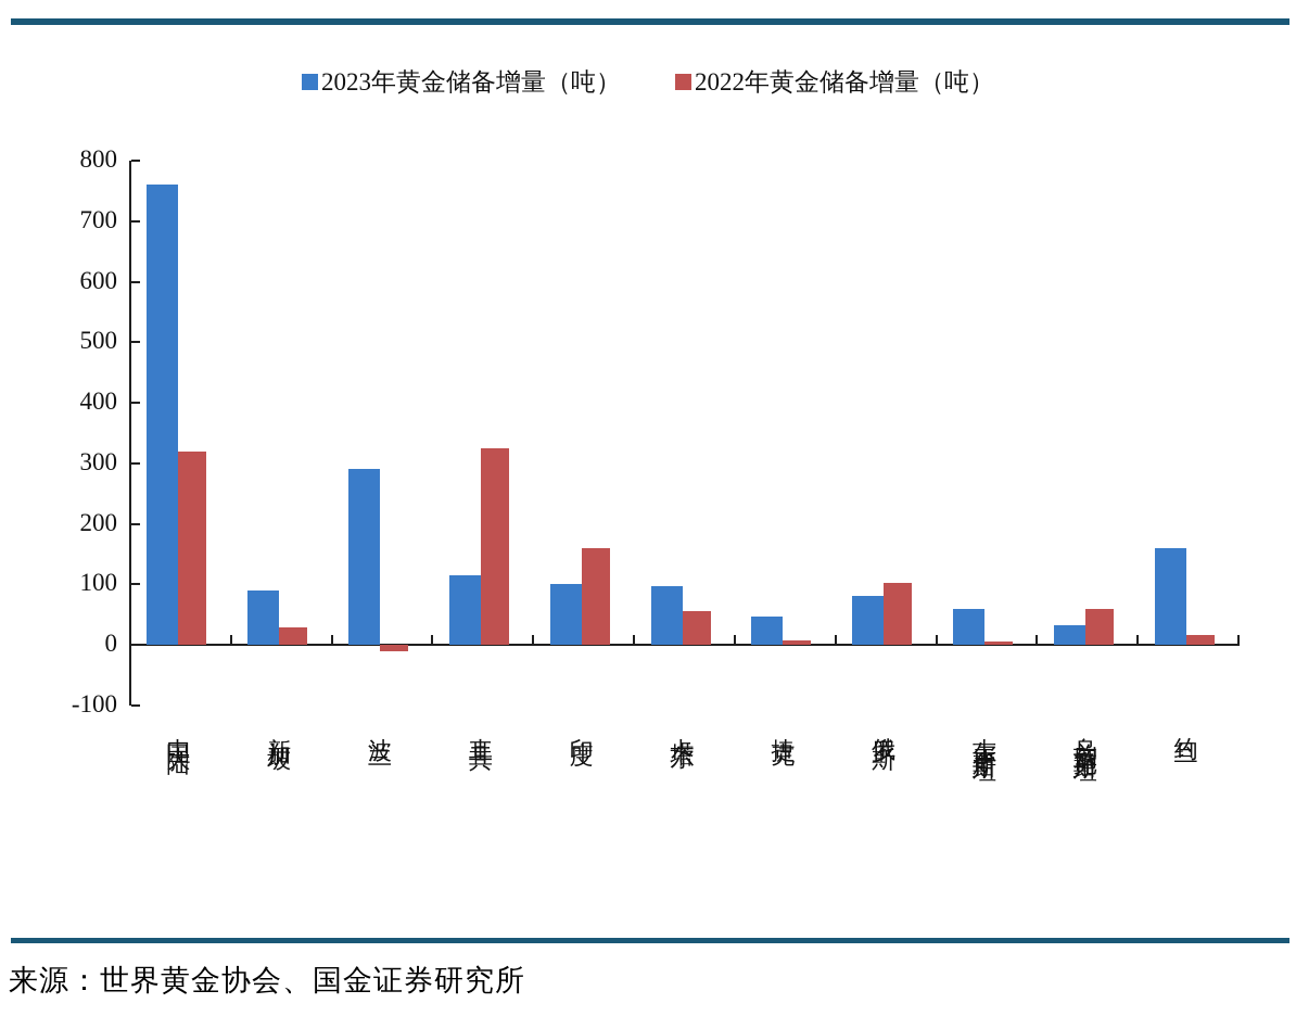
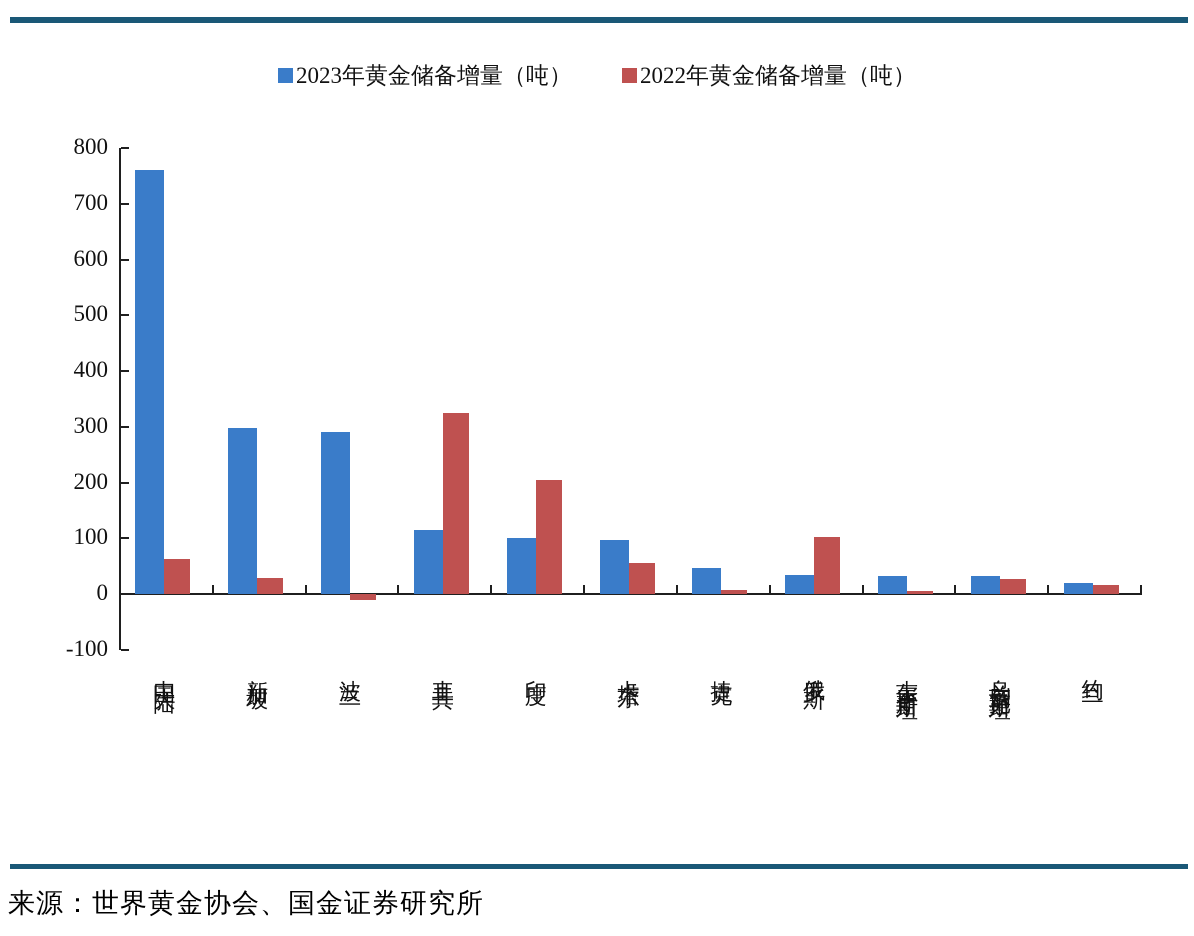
2022年黄金储备增量（吨）/中国大陆: 320 -> 60
2023年黄金储备增量（吨）/新加坡: 90 -> 300
2022年黄金储备增量（吨）/印度: 160 -> 200
2023年黄金储备增量（吨）/俄罗斯: 80 -> 30
2023年黄金储备增量（吨）/吉尔吉斯斯坦: 60 -> 30
2022年黄金储备增量（吨）/乌兹别克斯坦: 60 -> 30
2023年黄金储备增量（吨）/约旦: 160 -> 20
